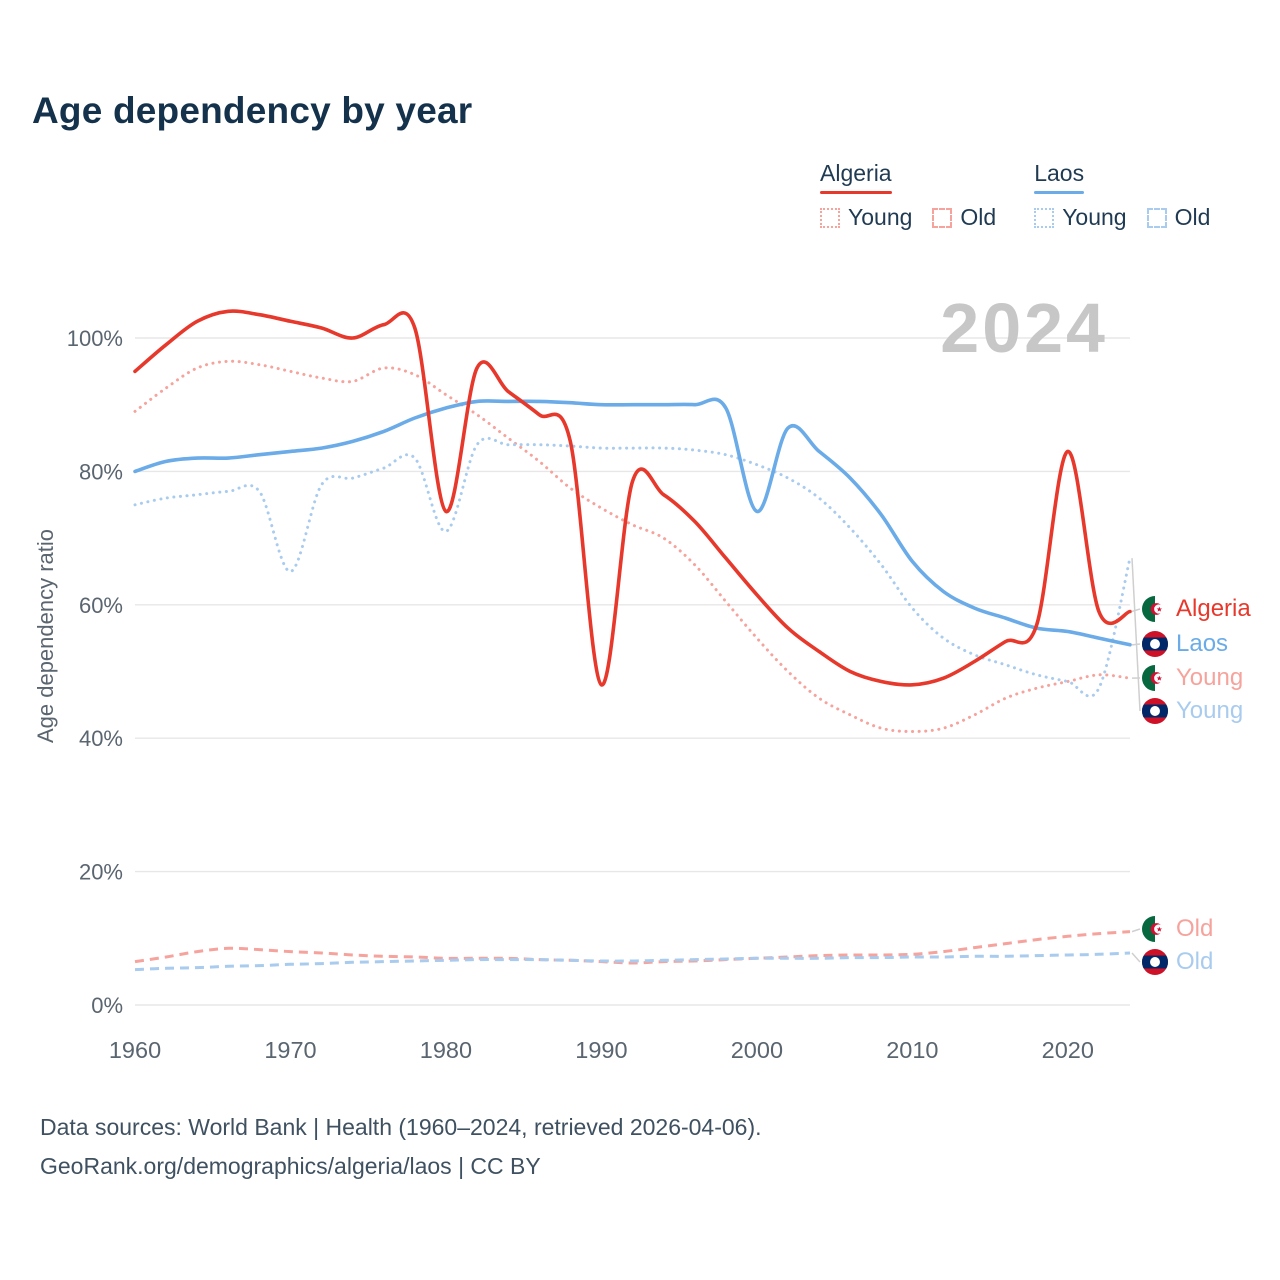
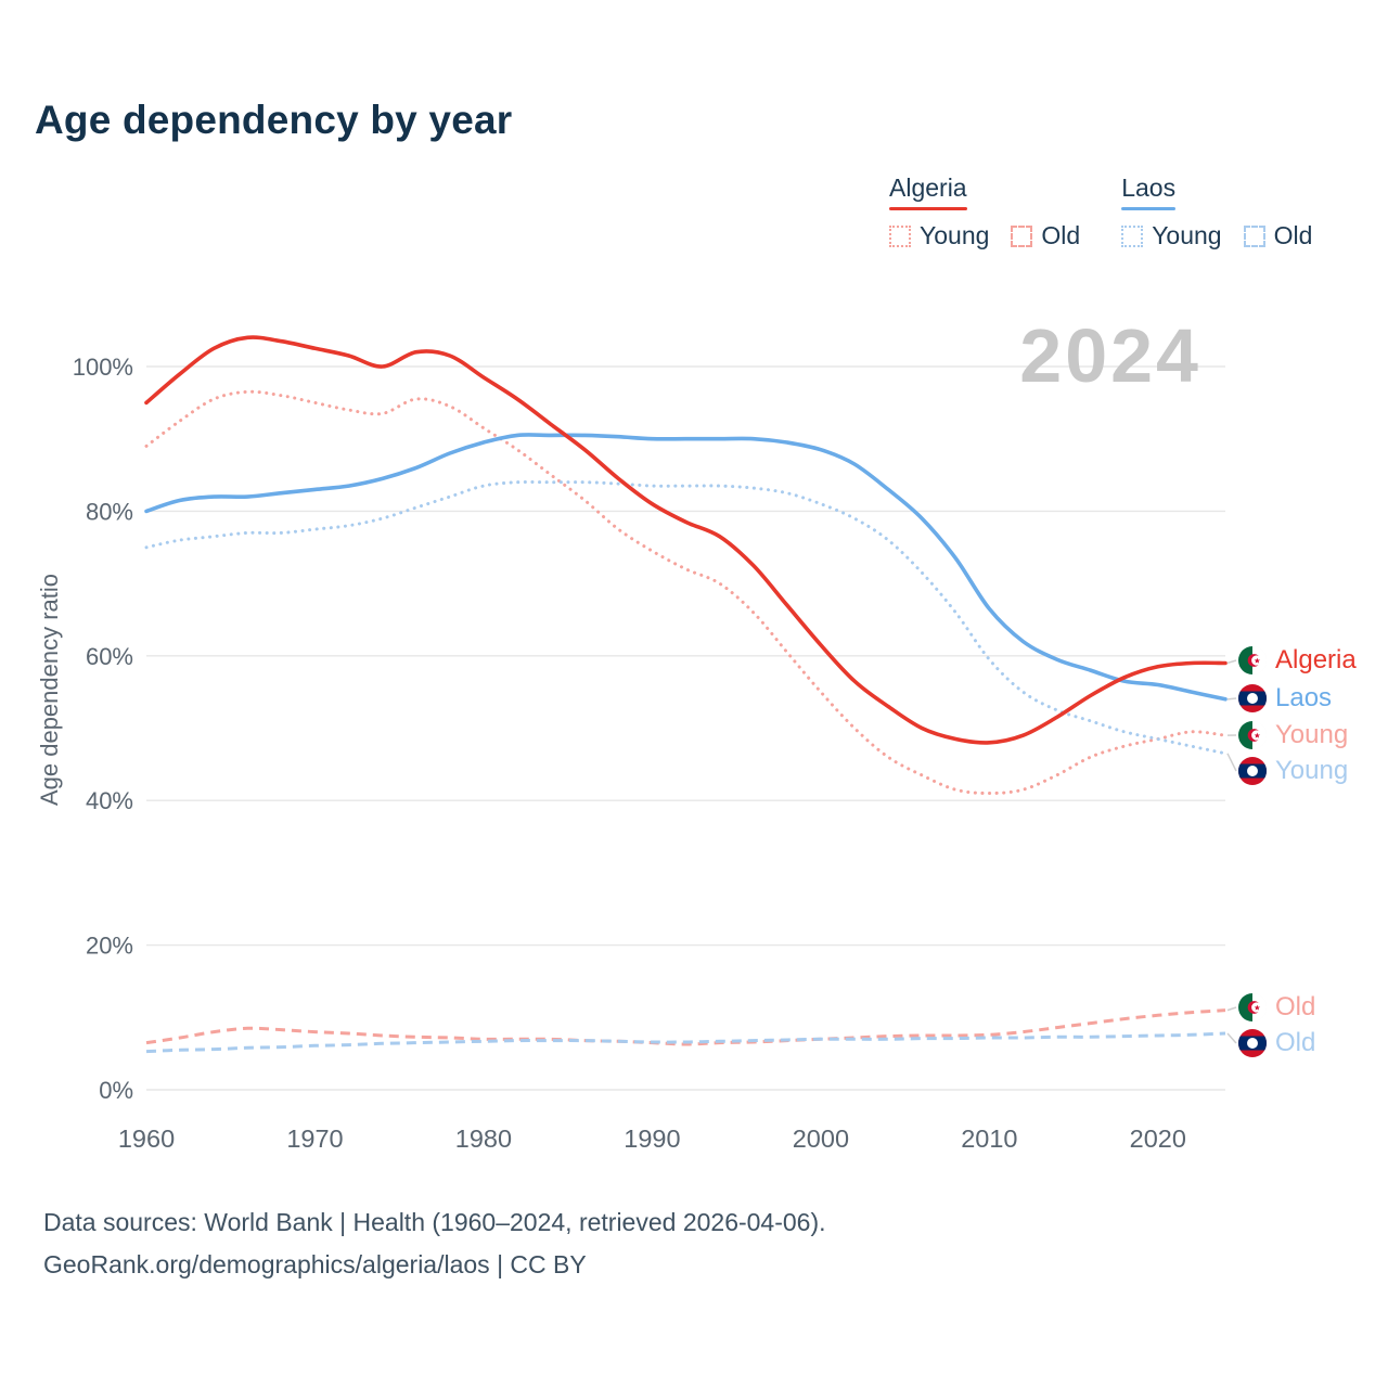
Laos Young/1970: 65% -> 78%
Laos Young/1980: 71% -> 84%
Algeria/1980: 74% -> 98%
Algeria/1990: 48% -> 81%
Laos/2000: 74% -> 88%
Algeria/2020: 83% -> 58%
Laos Young/2024: 67% -> 46%
